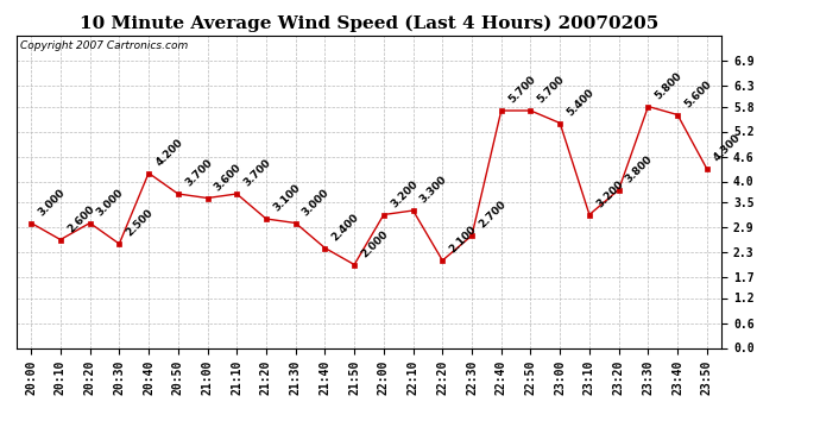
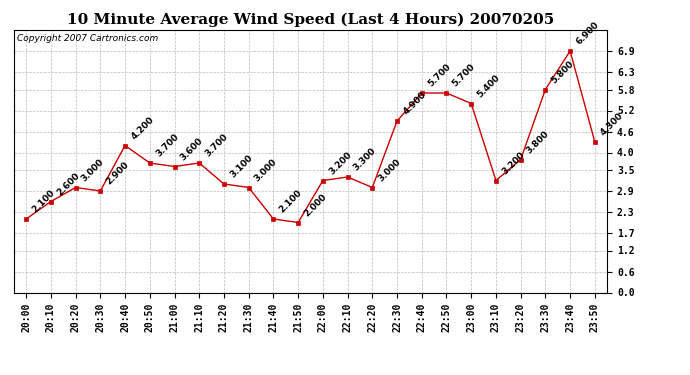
20:00: 3.000 -> 2.100
20:30: 2.500 -> 2.900
21:40: 2.400 -> 2.100
22:20: 2.100 -> 3.000
22:30: 2.700 -> 4.900
23:40: 5.600 -> 6.900
